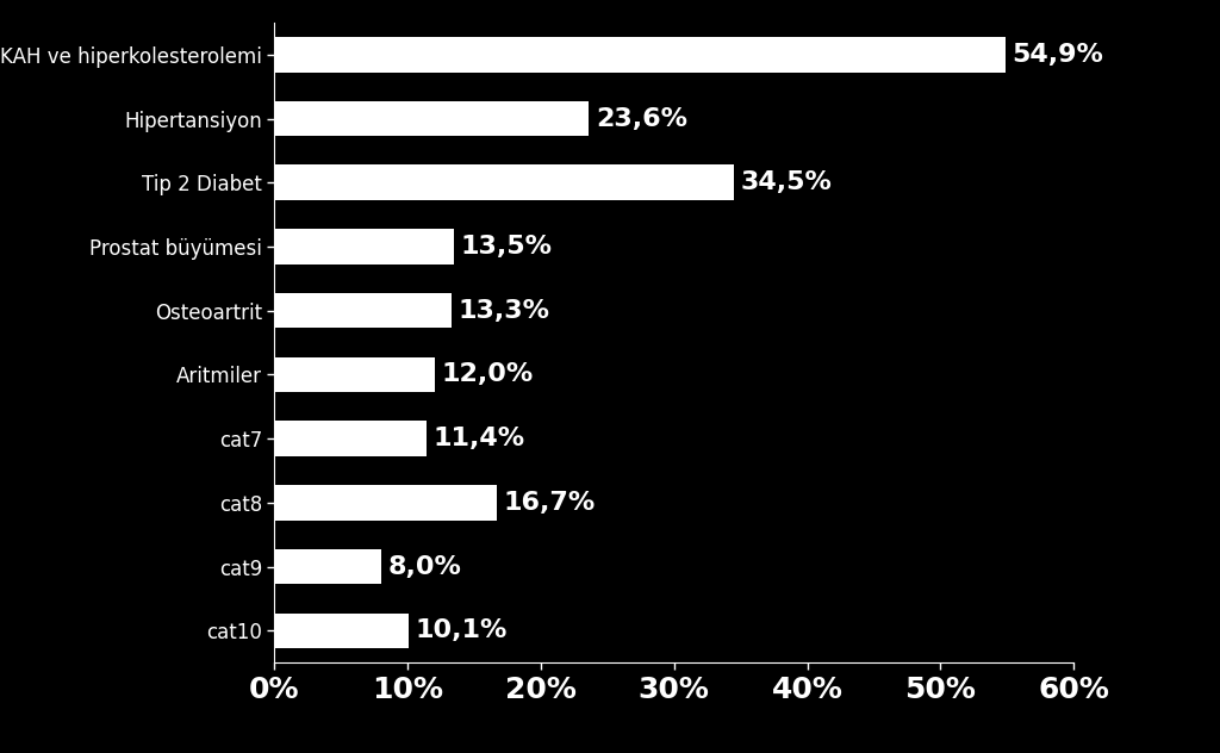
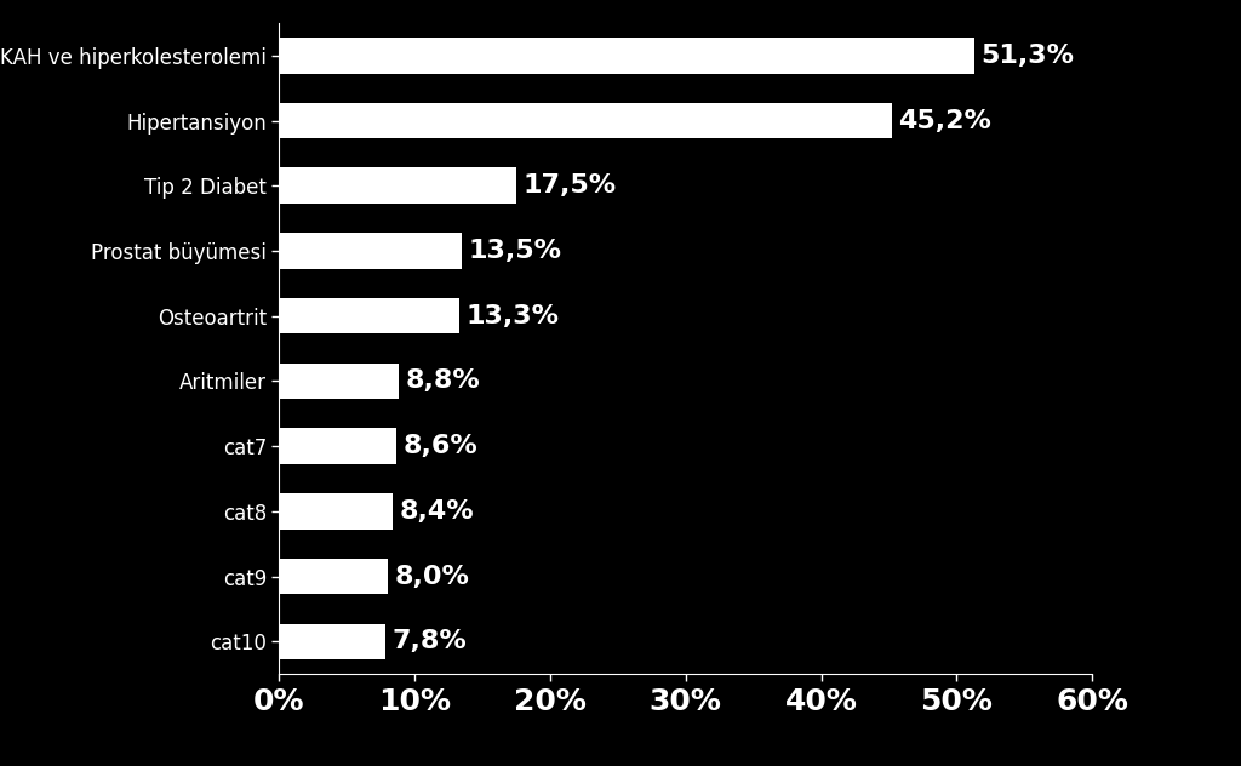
KAH ve hiperkolesterolemi: 54,9% -> 51,3%
Hipertansiyon: 23,6% -> 45,2%
Tip 2 Diabet: 34,5% -> 17,5%
Aritmiler: 12,0% -> 8,8%
cat7: 11,4% -> 8,6%
cat8: 16,7% -> 8,4%
cat10: 10,1% -> 7,8%
